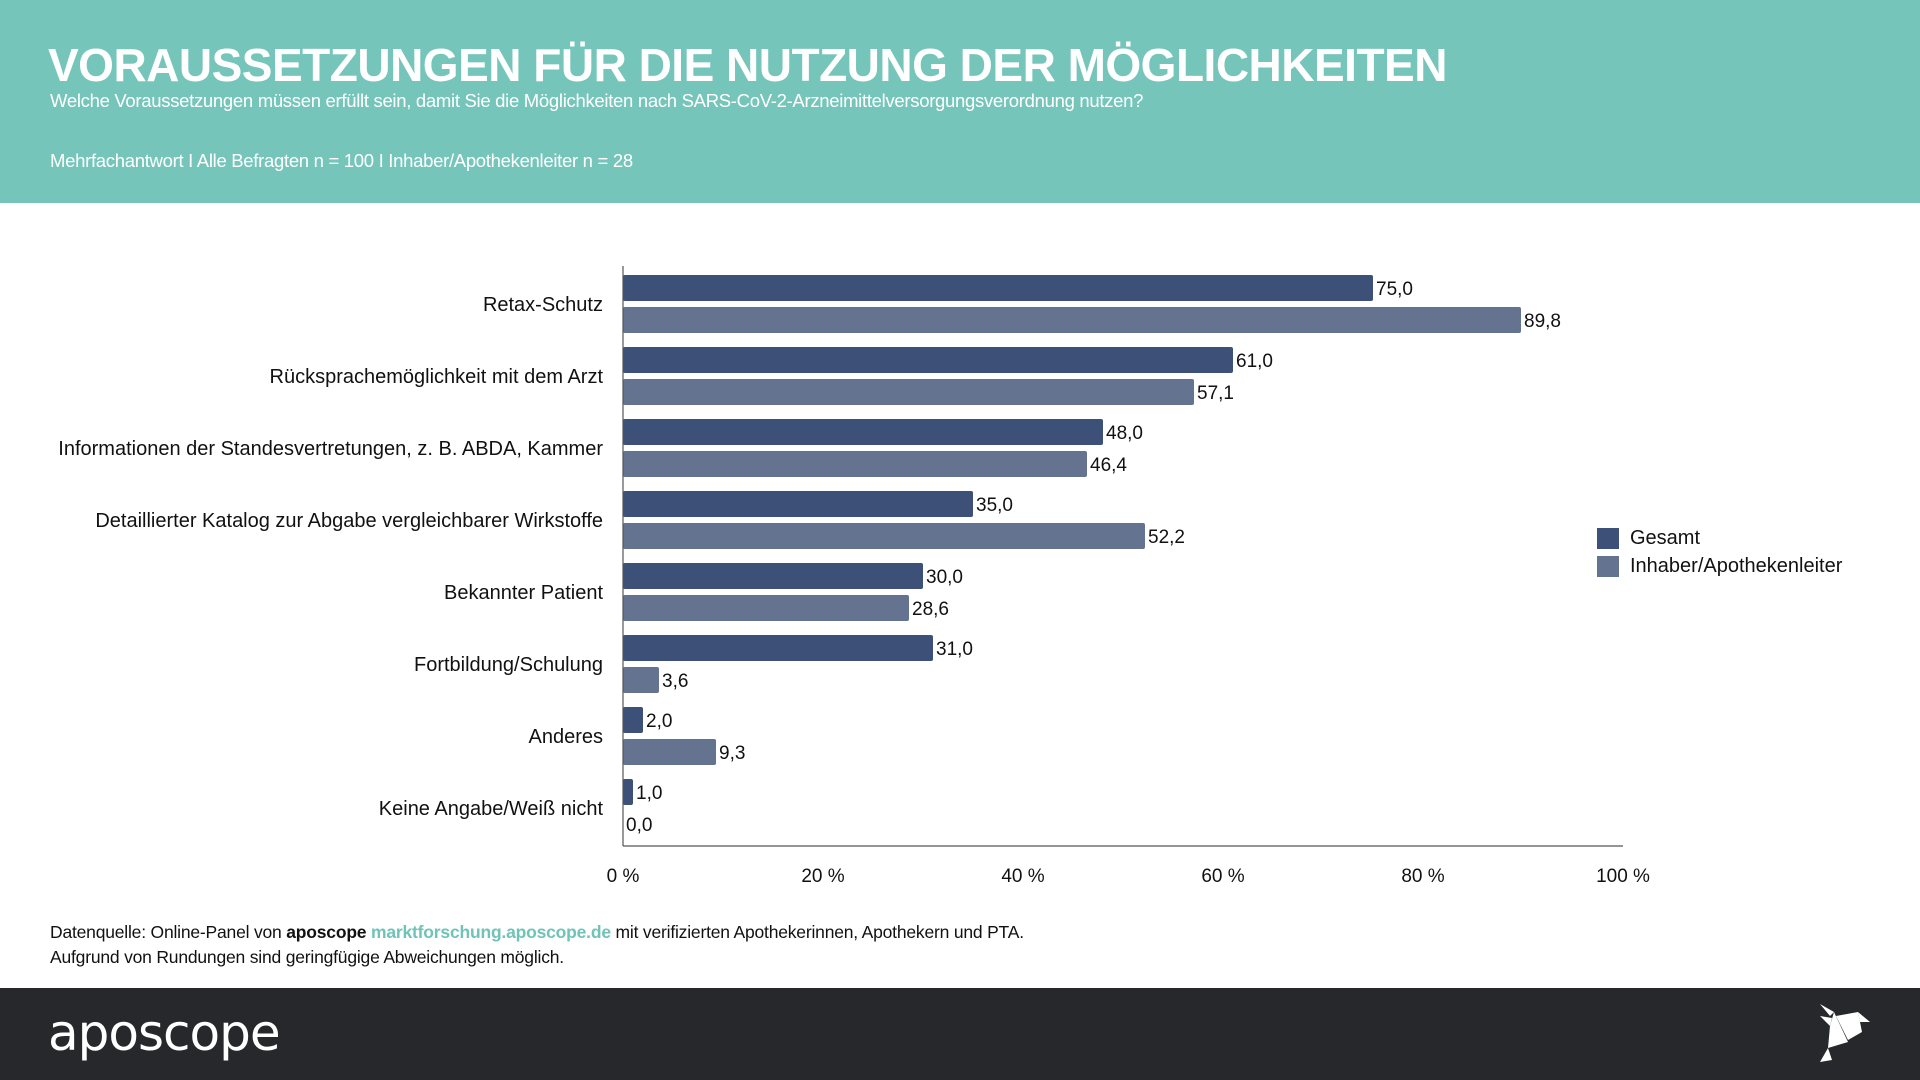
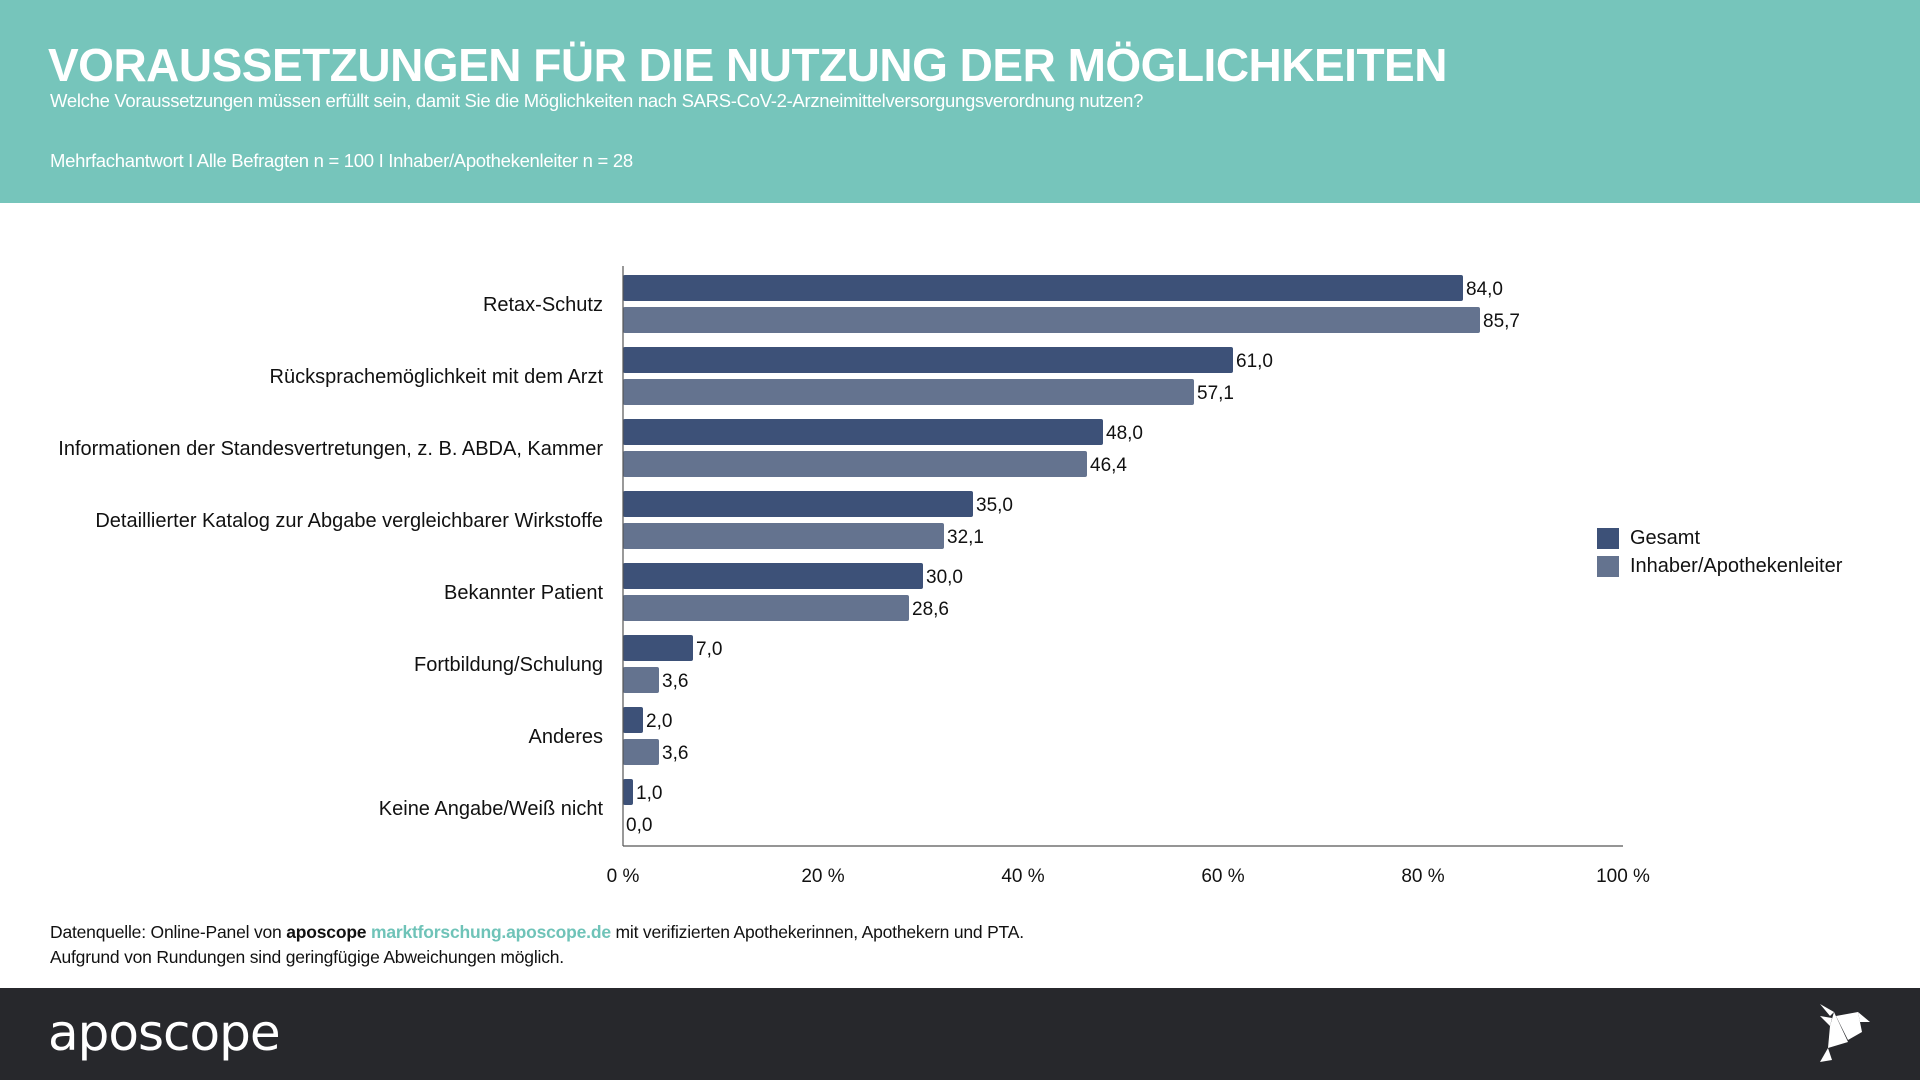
Gesamt/Retax-Schutz: 75,0 -> 84,0
Inhaber/Apothekenleiter/Retax-Schutz: 89,8 -> 85,7
Inhaber/Apothekenleiter/Detaillierter Katalog zur Abgabe vergleichbarer Wirkstoffe: 52,2 -> 32,1
Gesamt/Fortbildung/Schulung: 31,0 -> 7,0
Inhaber/Apothekenleiter/Anderes: 9,3 -> 3,6
